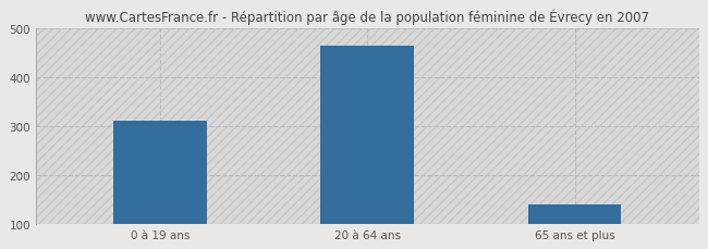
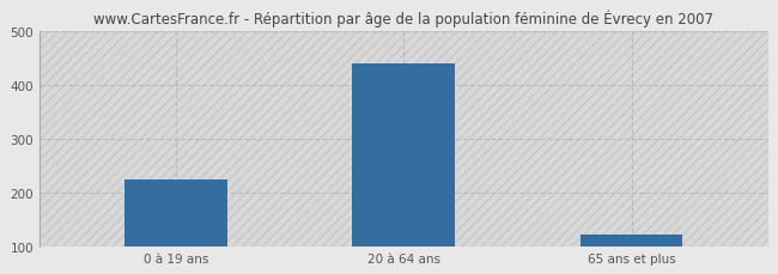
0 à 19 ans: 310 -> 225
20 à 64 ans: 465 -> 440
65 ans et plus: 140 -> 122
